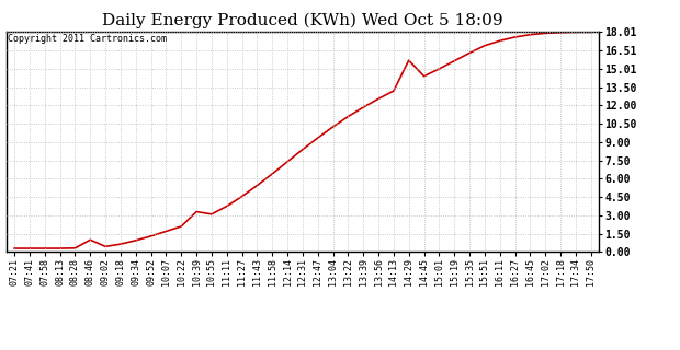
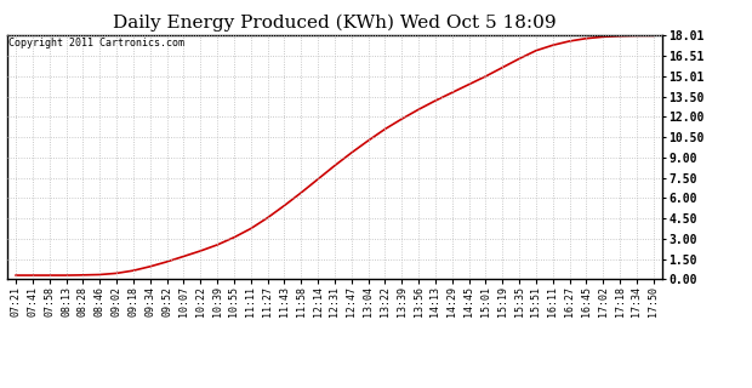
08:46: 1.0 -> 0.3
10:39: 3.3 -> 2.5
14:29: 15.7 -> 13.8
